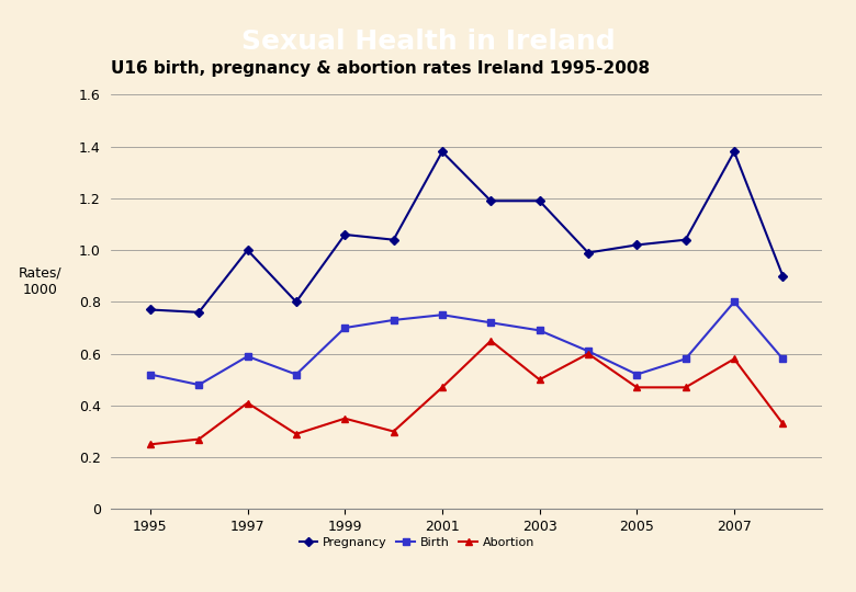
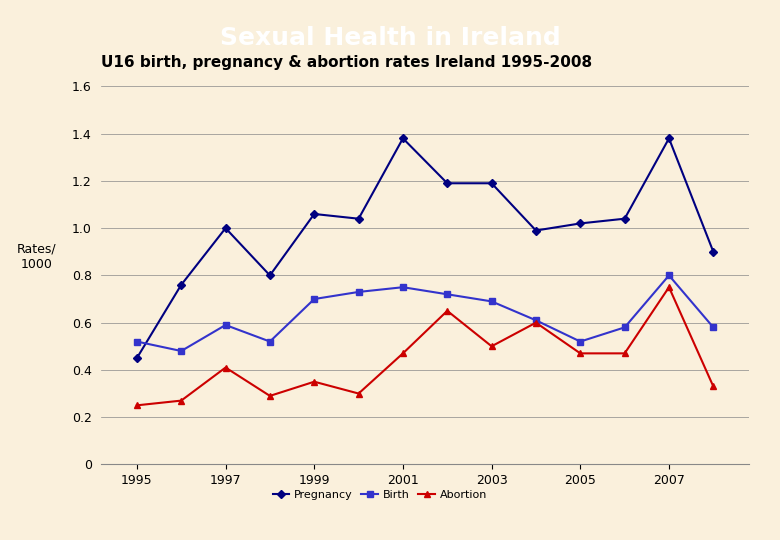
Pregnancy/1995: 0.77 -> 0.45
Abortion/2007: 0.58 -> 0.75
